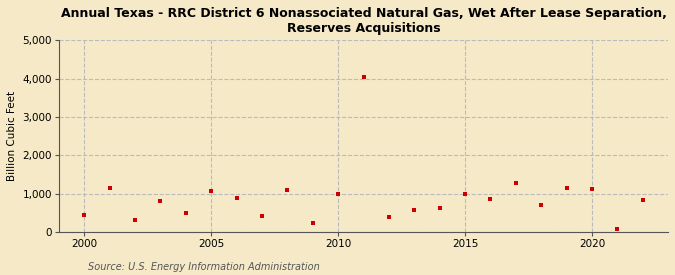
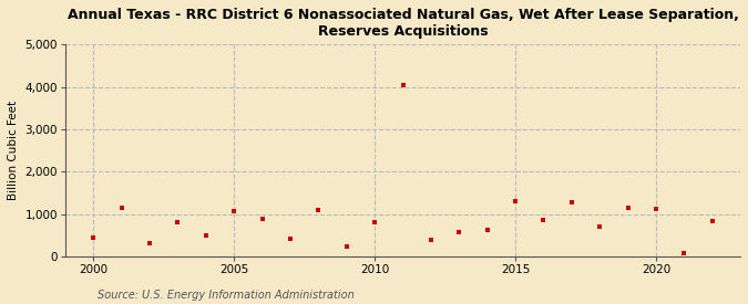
2010: 980 -> 800
2015: 1,000 -> 1,300
